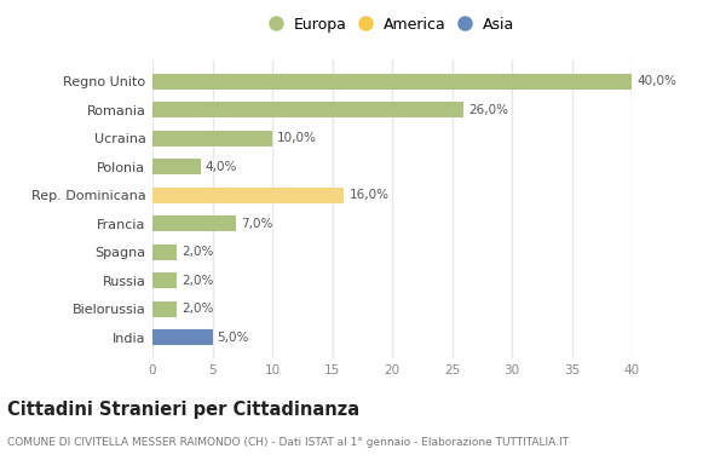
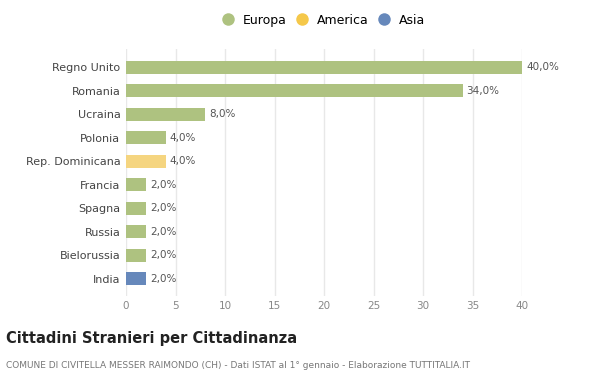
Romania: 26,0% -> 34,0%
Ucraina: 10,0% -> 8,0%
Rep. Dominicana: 16,0% -> 4,0%
Francia: 7,0% -> 2,0%
India: 5,0% -> 2,0%
